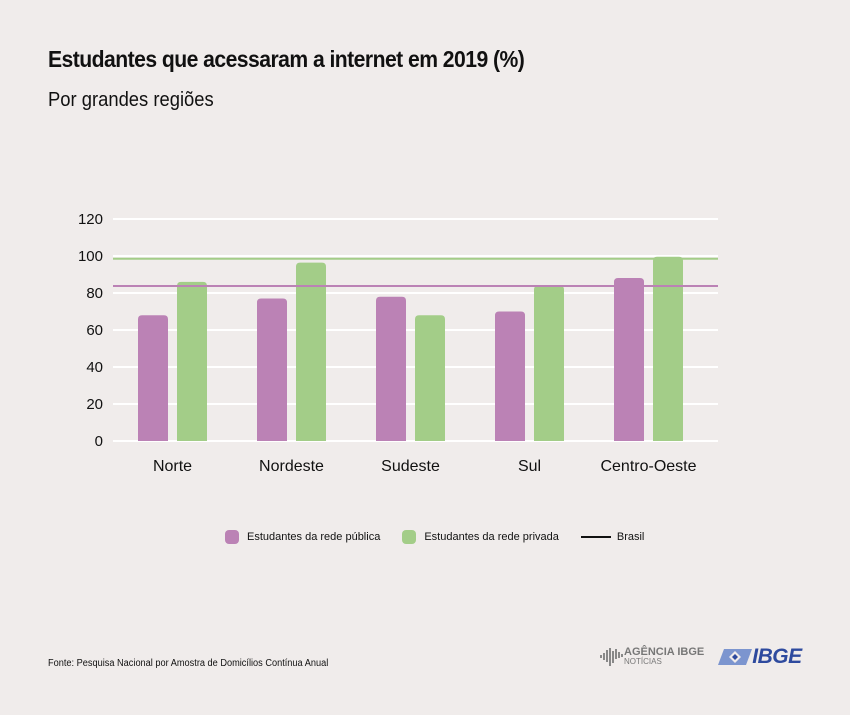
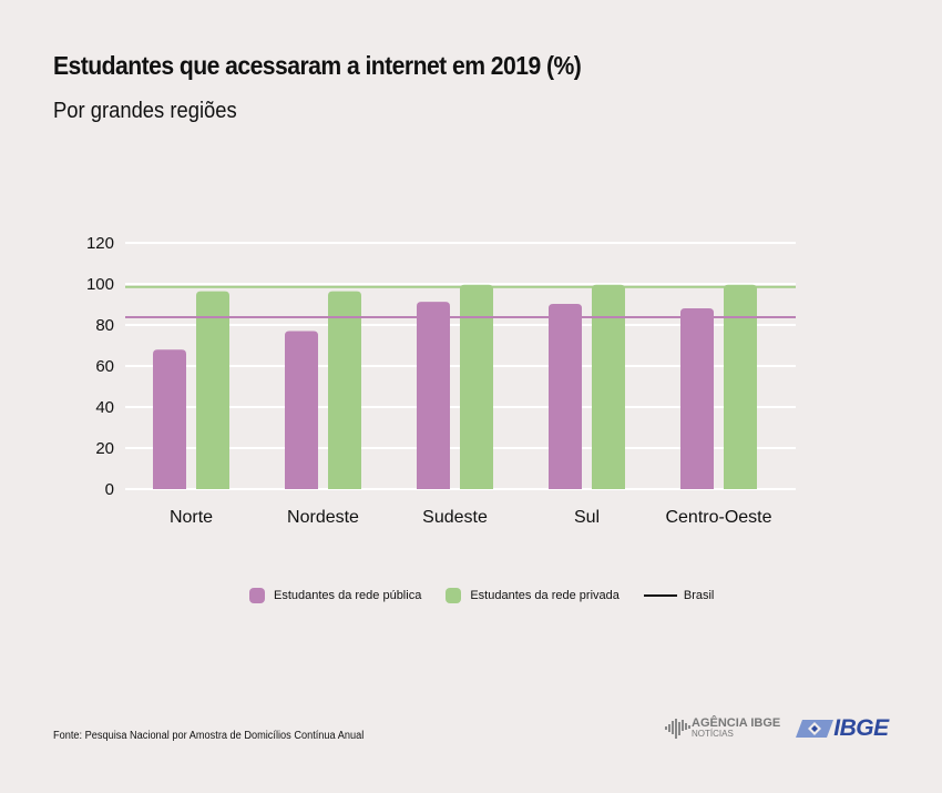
Estudantes da rede privada/Norte: 86 -> 96
Estudantes da rede pública/Sudeste: 78 -> 91
Estudantes da rede privada/Sudeste: 68 -> 100
Estudantes da rede pública/Sul: 70 -> 90
Estudantes da rede privada/Sul: 84 -> 100
